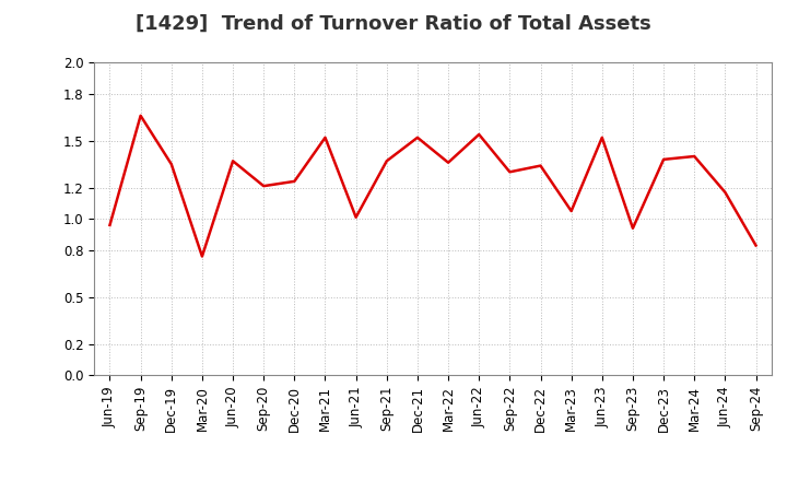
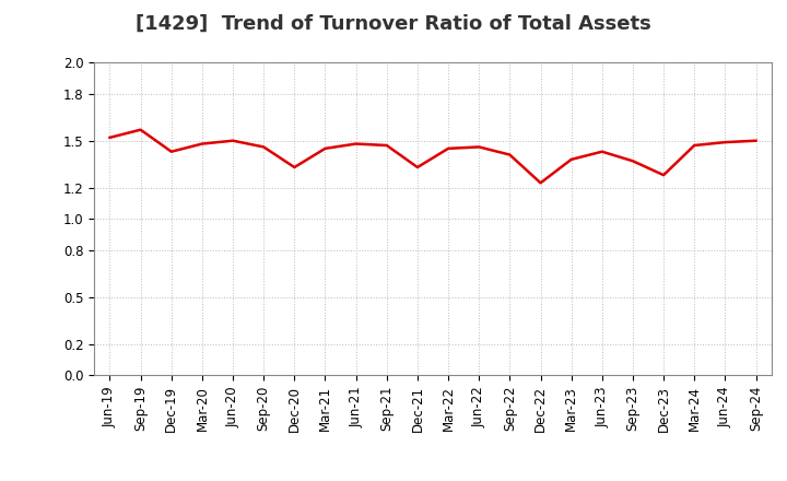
Jun-19: 0.96 -> 1.52
Sep-19: 1.66 -> 1.57
Dec-19: 1.35 -> 1.43
Mar-20: 0.76 -> 1.48
Jun-20: 1.37 -> 1.50
Sep-20: 1.21 -> 1.46
Dec-20: 1.24 -> 1.33
Mar-21: 1.52 -> 1.45
Jun-21: 1.01 -> 1.48
Sep-21: 1.37 -> 1.47
Dec-21: 1.52 -> 1.33
Mar-22: 1.36 -> 1.45
Jun-22: 1.54 -> 1.46
Sep-22: 1.30 -> 1.41
Dec-22: 1.34 -> 1.23
Mar-23: 1.05 -> 1.38
Jun-23: 1.52 -> 1.43
Sep-23: 0.94 -> 1.37
Dec-23: 1.38 -> 1.28
Mar-24: 1.40 -> 1.47
Jun-24: 1.17 -> 1.49
Sep-24: 0.83 -> 1.50
